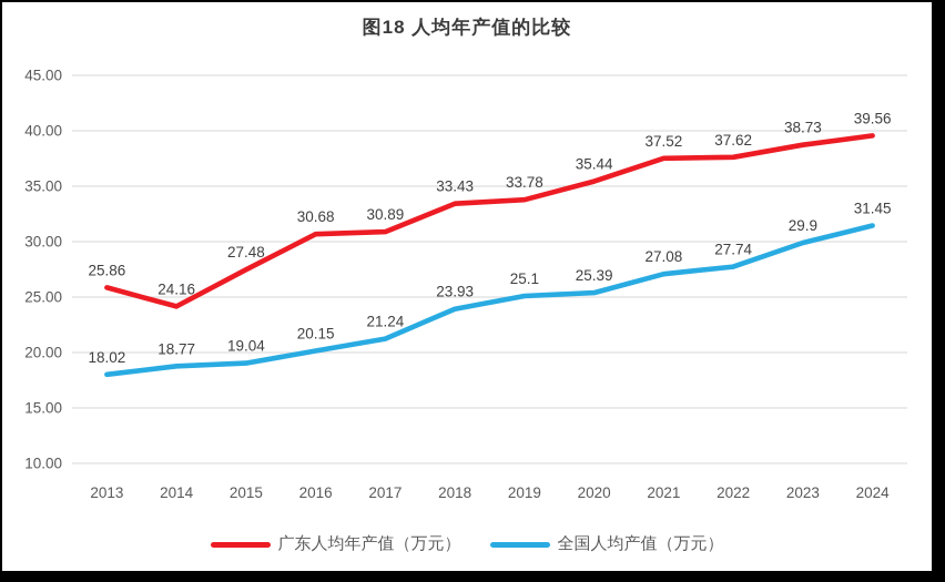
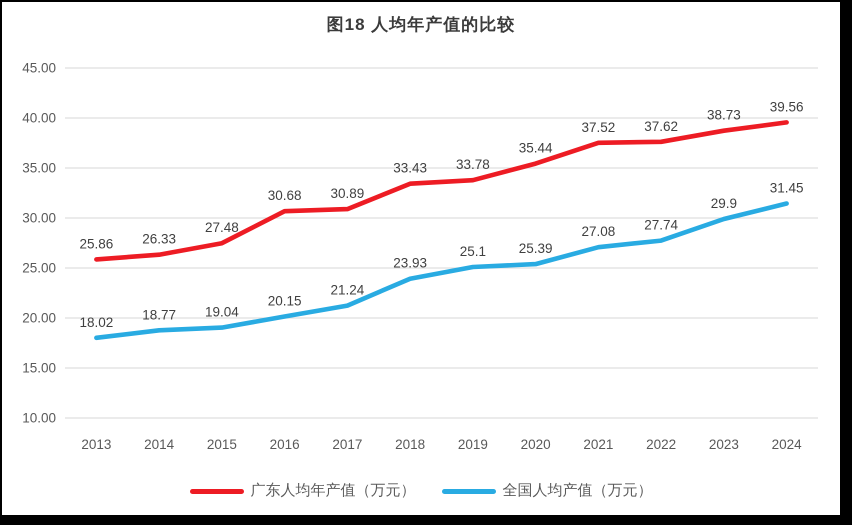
广东人均年产值（万元）/2014: 24.16 -> 26.33
